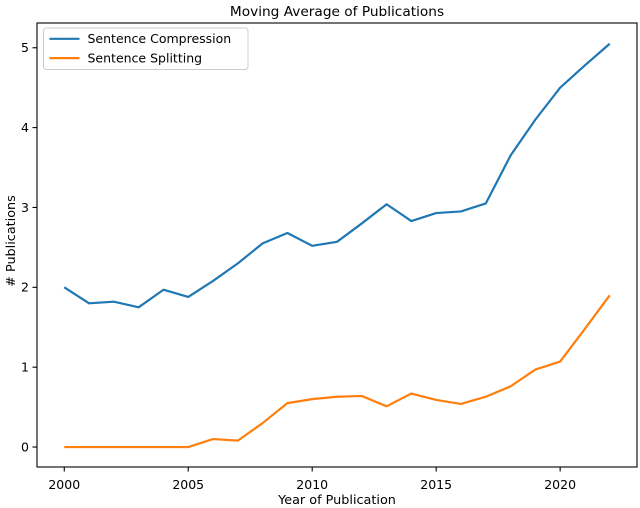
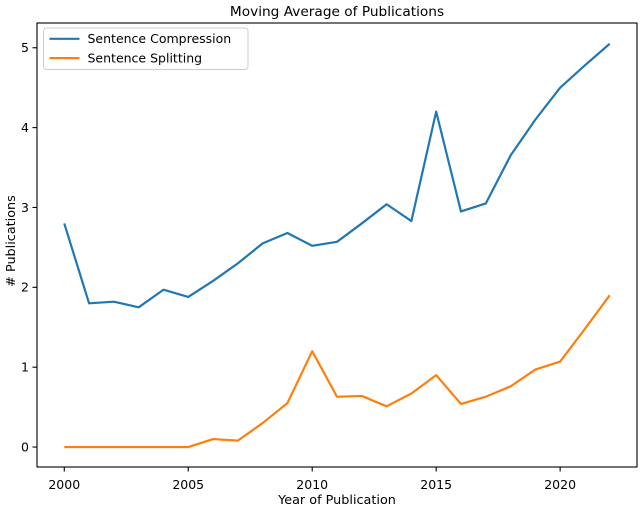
Sentence Compression/2000: 2.0 -> 2.8
Sentence Splitting/2010: 0.6 -> 1.2
Sentence Compression/2015: 2.9 -> 4.2
Sentence Splitting/2015: 0.6 -> 0.9
